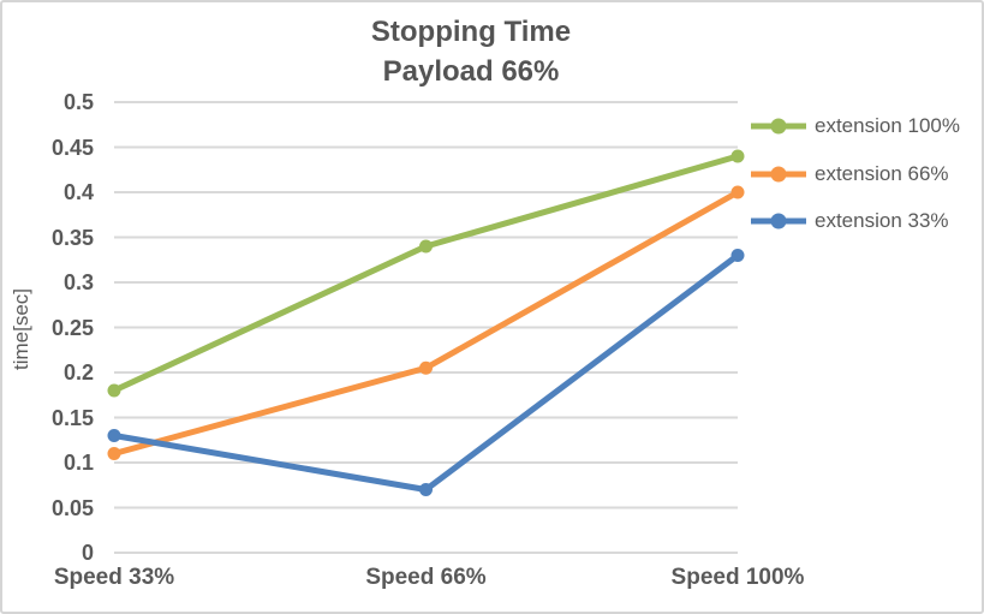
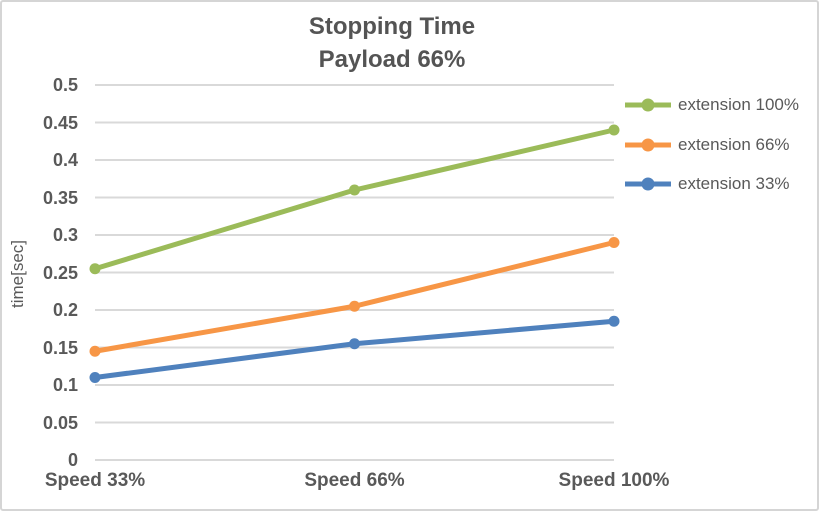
extension 100%/Speed 33%: 0.18 -> 0.26
extension 66%/Speed 33%: 0.11 -> 0.14
extension 33%/Speed 33%: 0.13 -> 0.11
extension 100%/Speed 66%: 0.34 -> 0.36
extension 33%/Speed 66%: 0.07 -> 0.15
extension 66%/Speed 100%: 0.40 -> 0.29
extension 33%/Speed 100%: 0.33 -> 0.18
